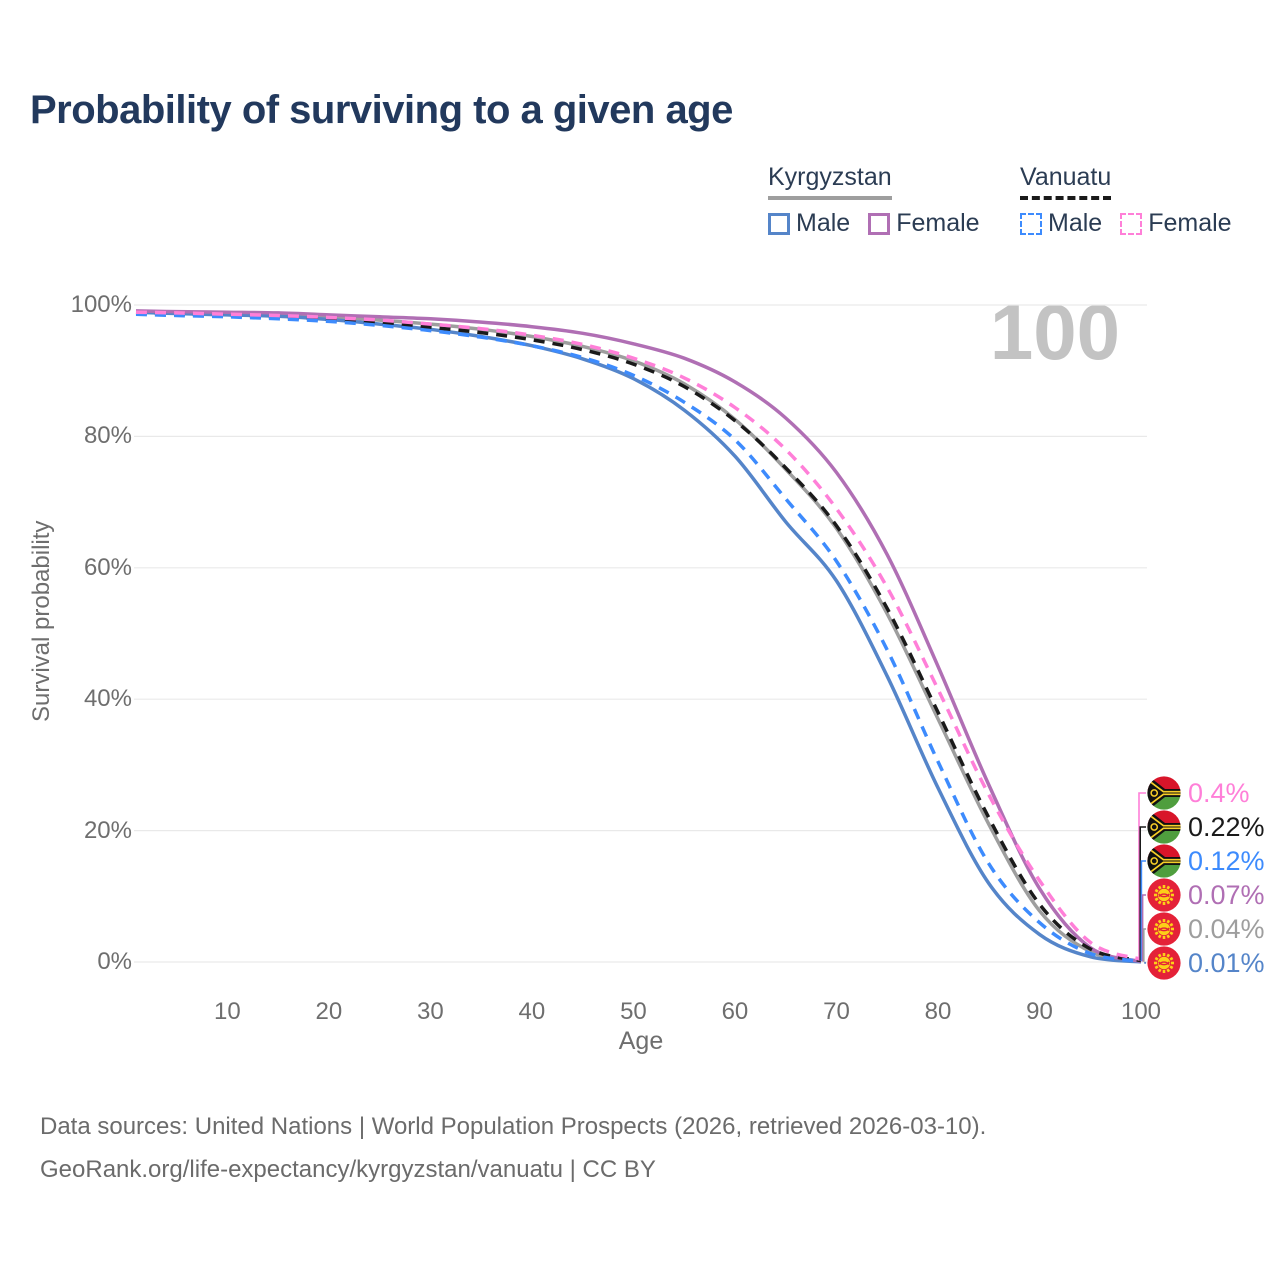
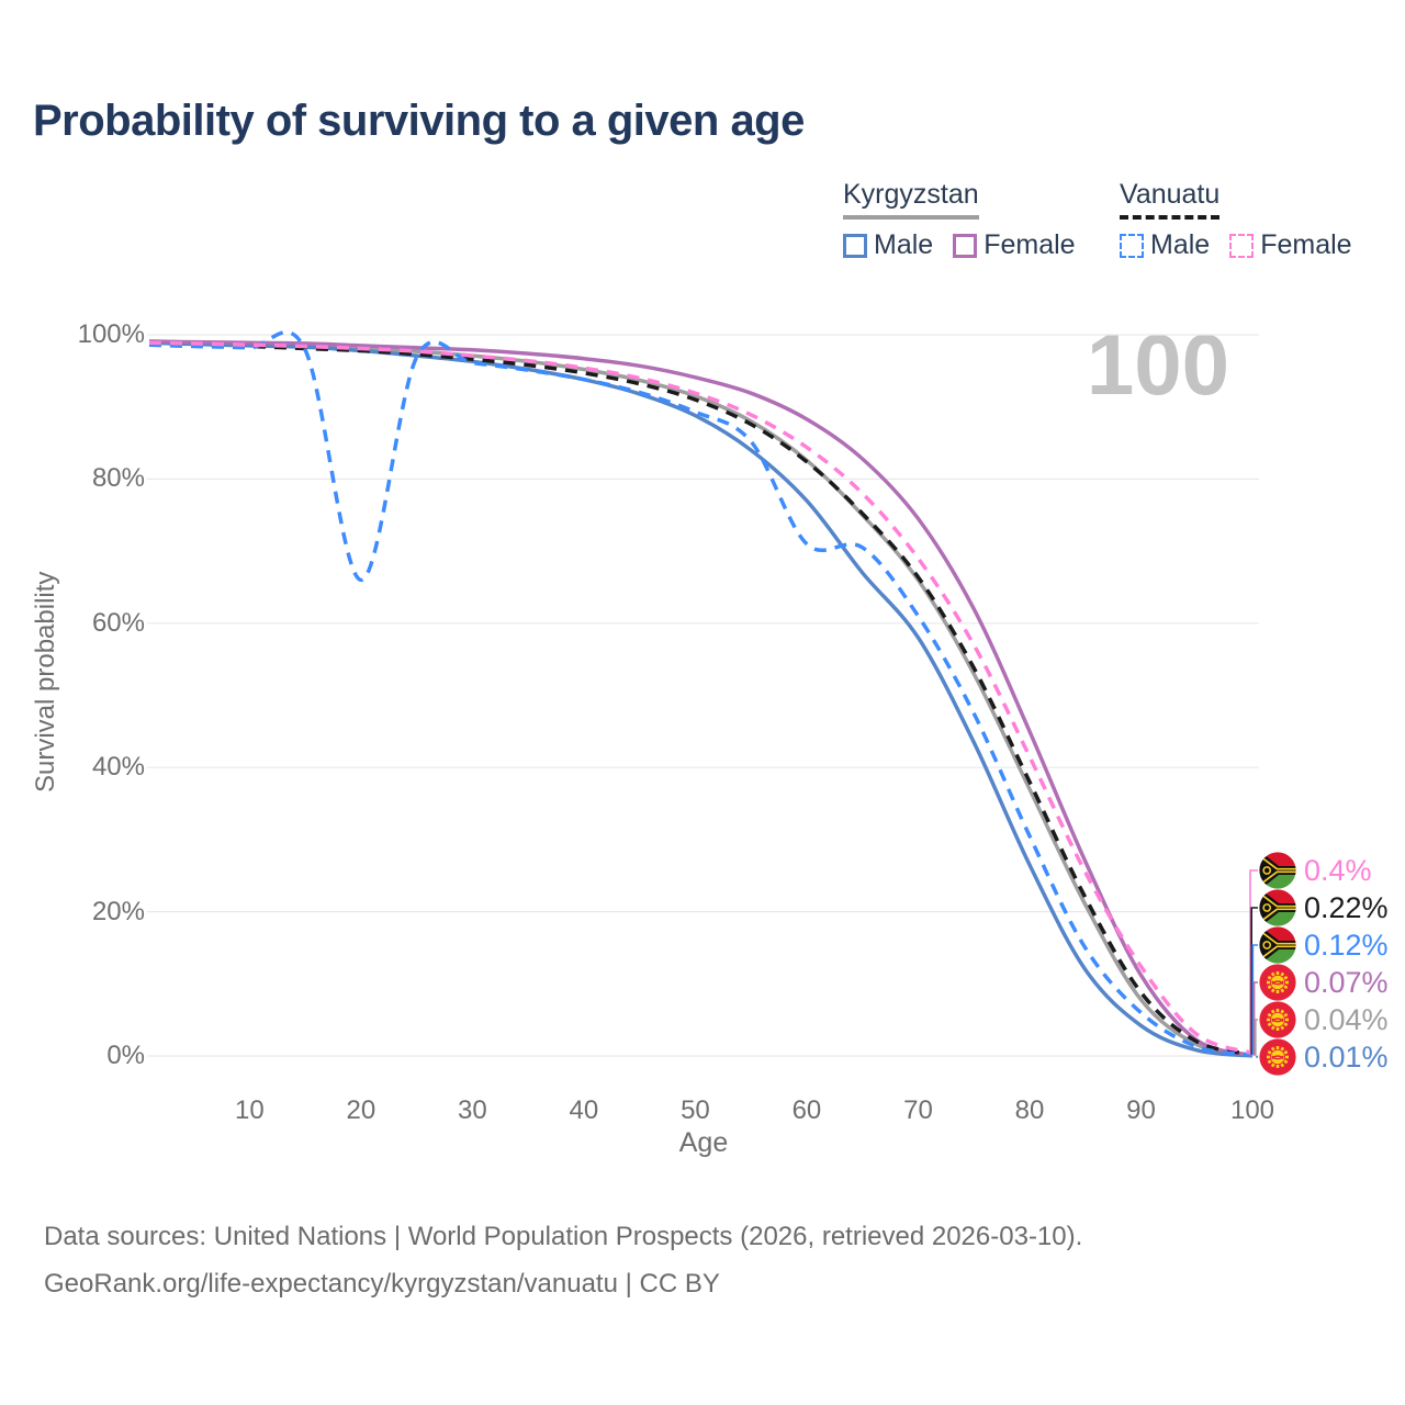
Vanuatu Male/20: 98% -> 66%
Vanuatu Male/60: 80% -> 71%
